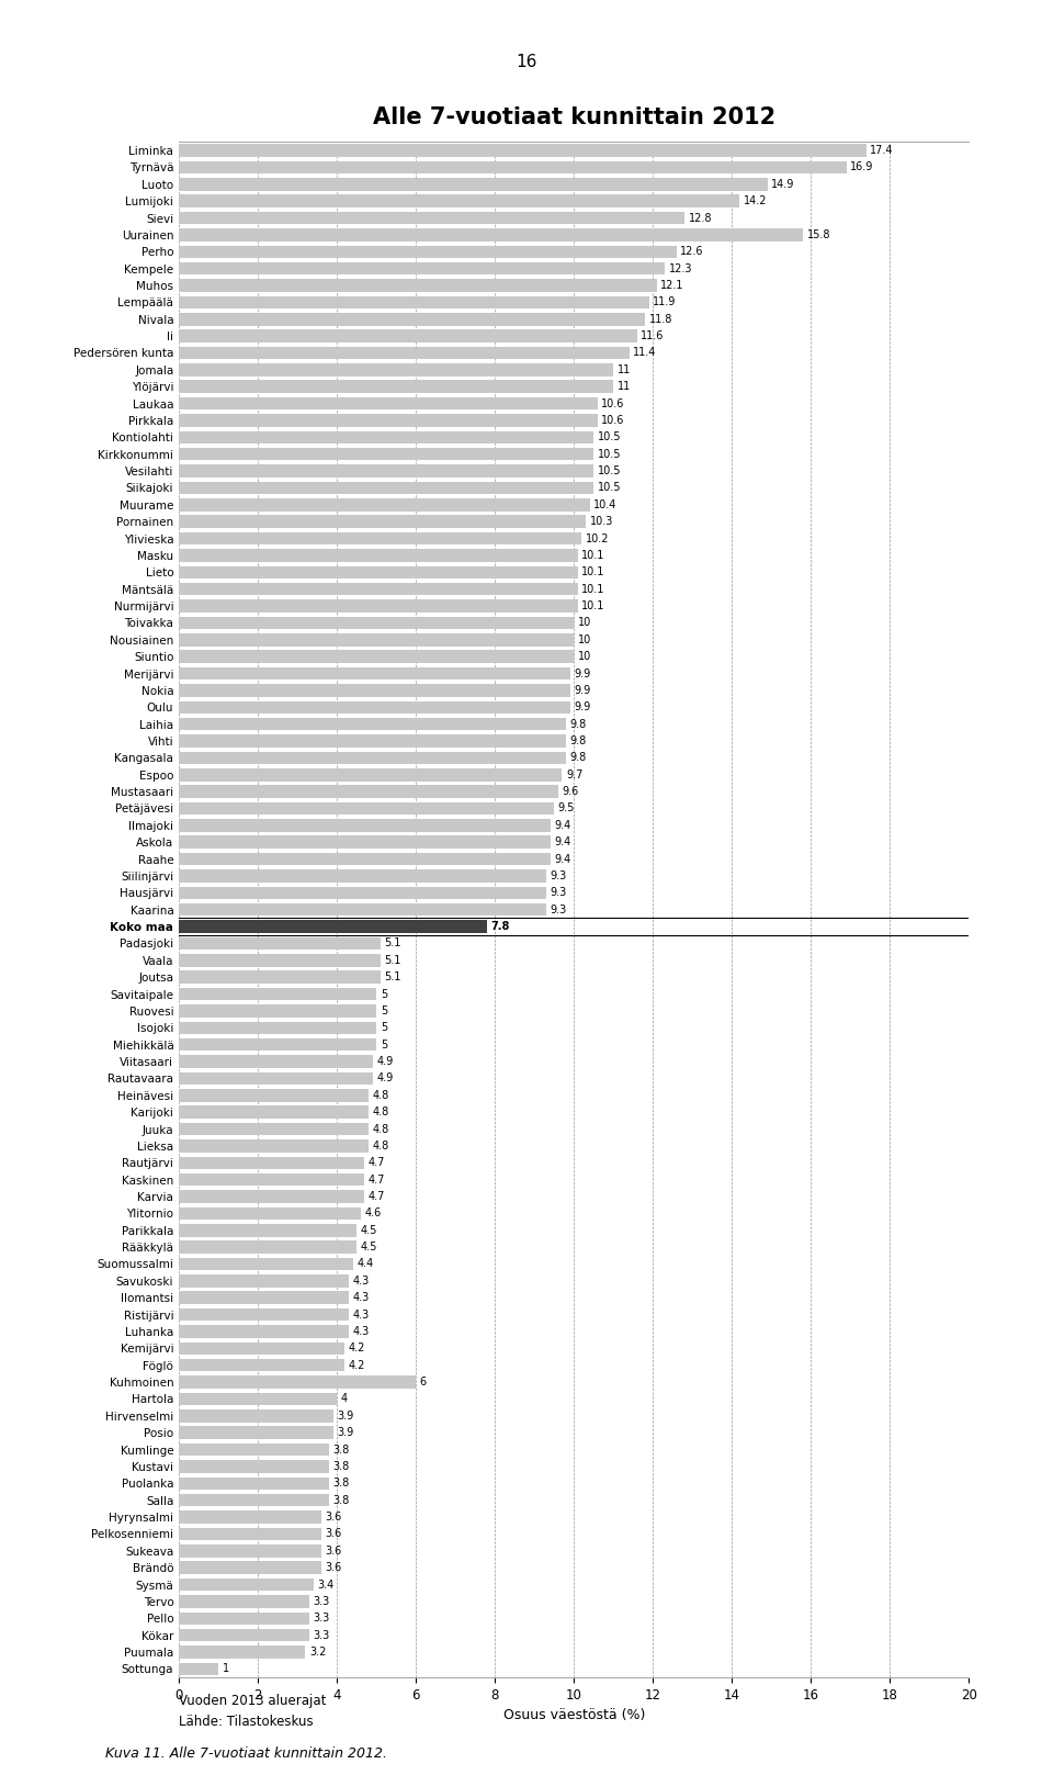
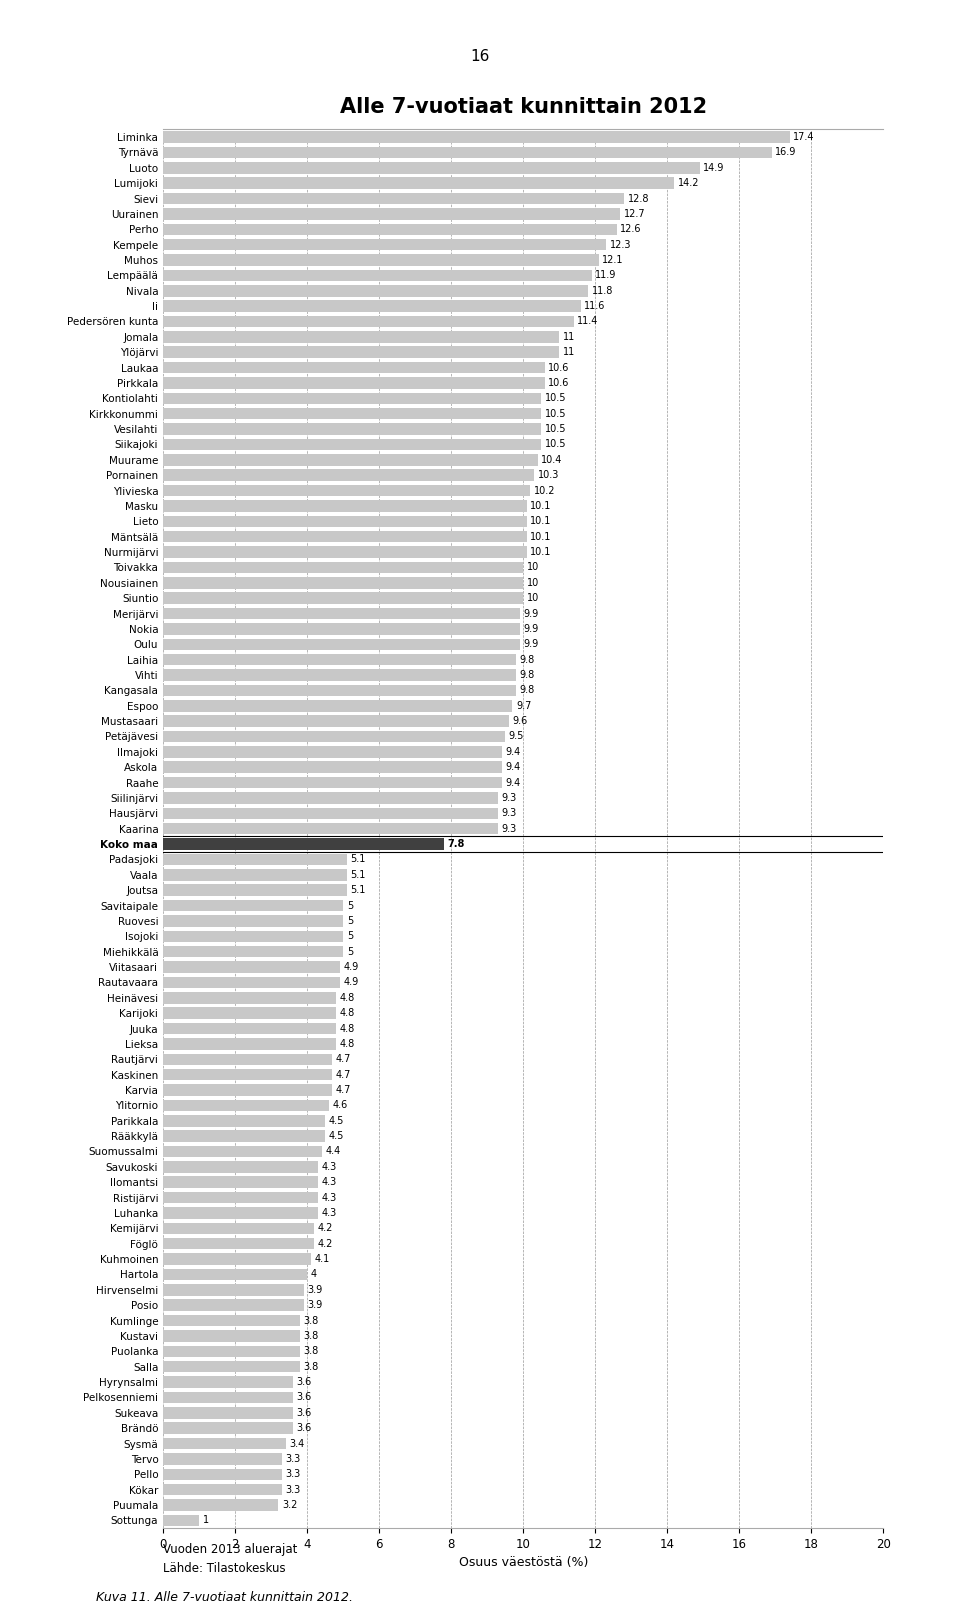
Uurainen: 15.8 -> 12.7
Kuhmoinen: 6 -> 4.1
